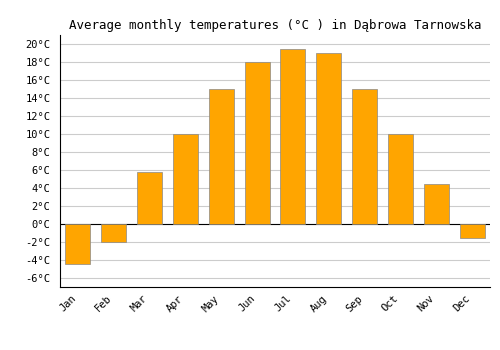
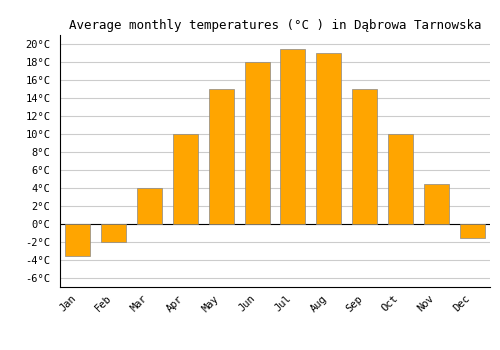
Jan: -4.4°C -> -3.5°C
Mar: 5.8°C -> 4.0°C
